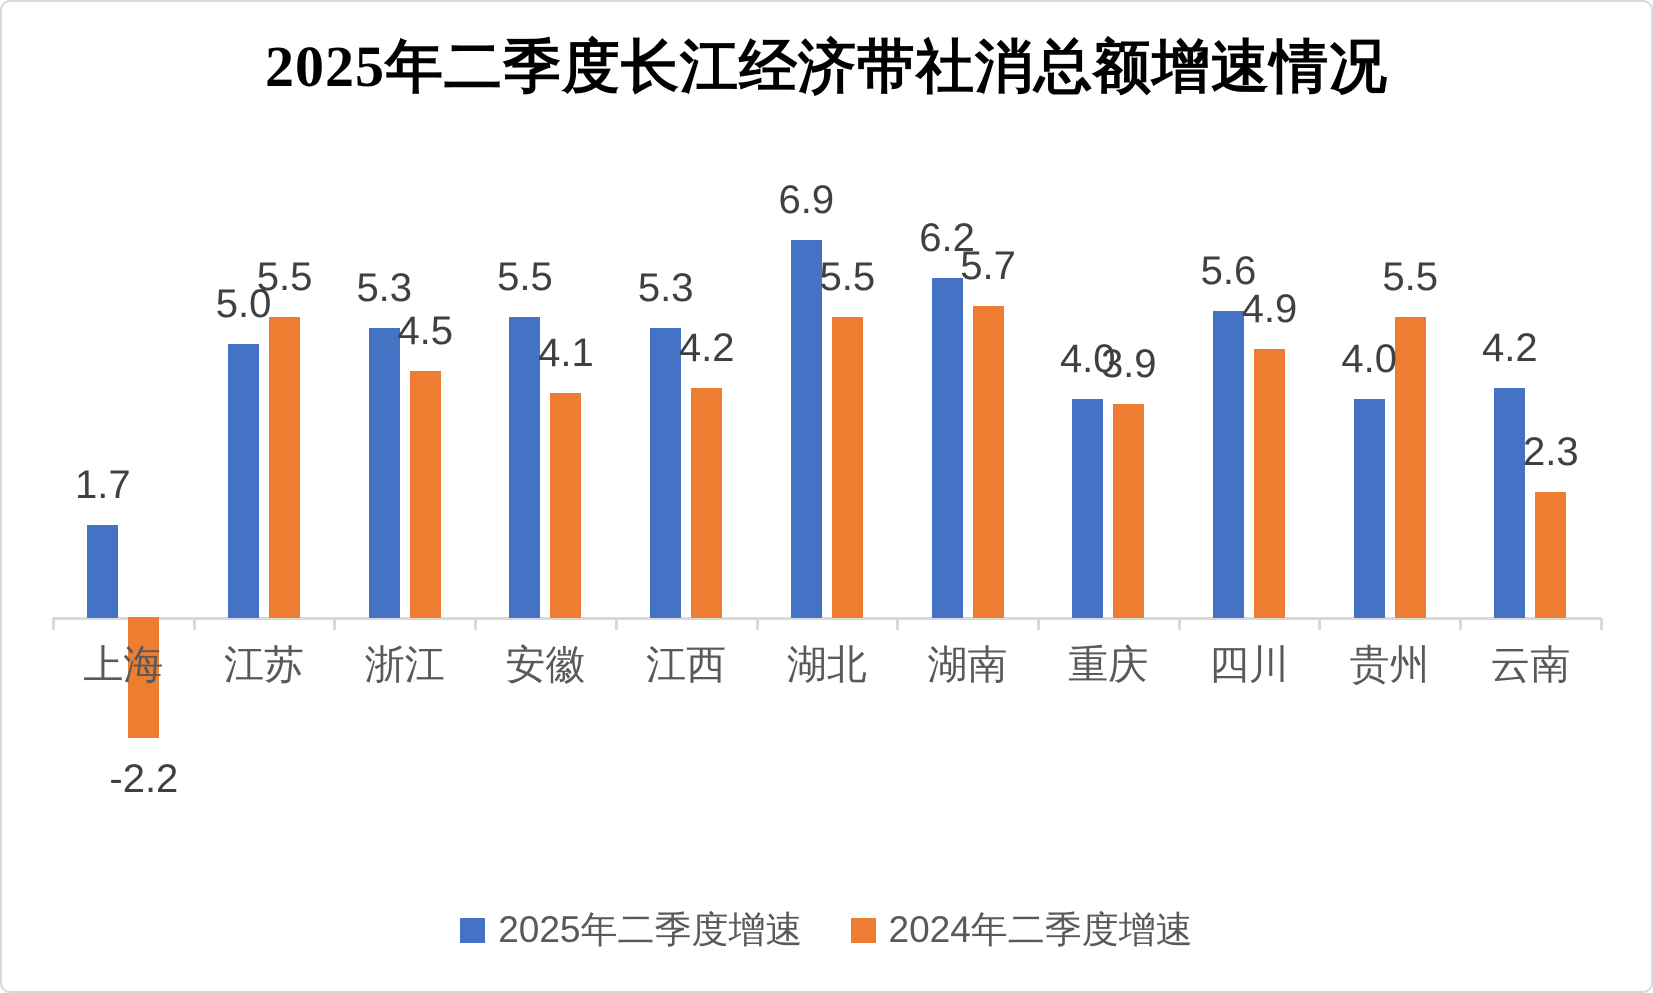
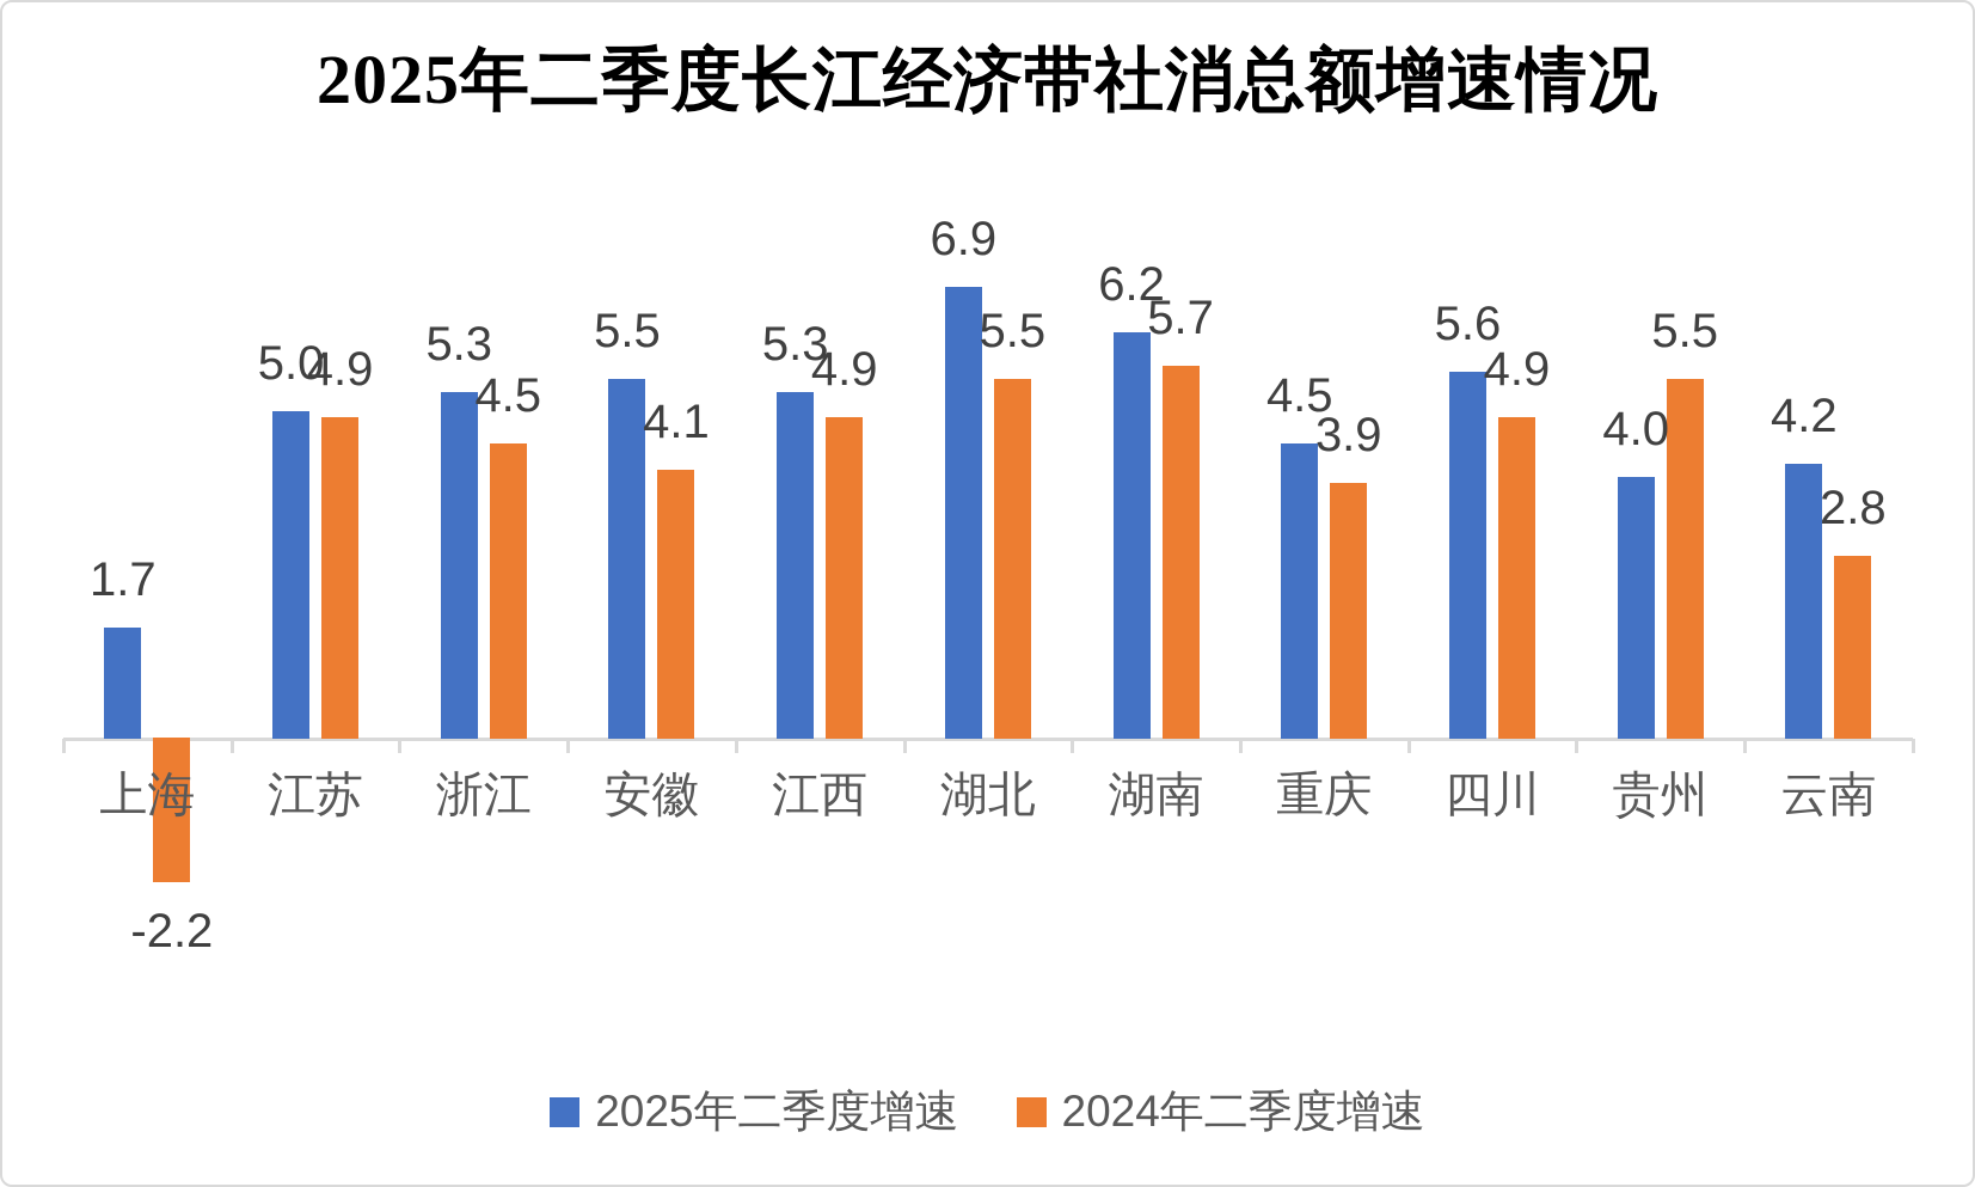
2024年二季度增速/江苏: 5.5 -> 4.9
2024年二季度增速/江西: 4.2 -> 4.9
2025年二季度增速/重庆: 4.0 -> 4.5
2024年二季度增速/云南: 2.3 -> 2.8
